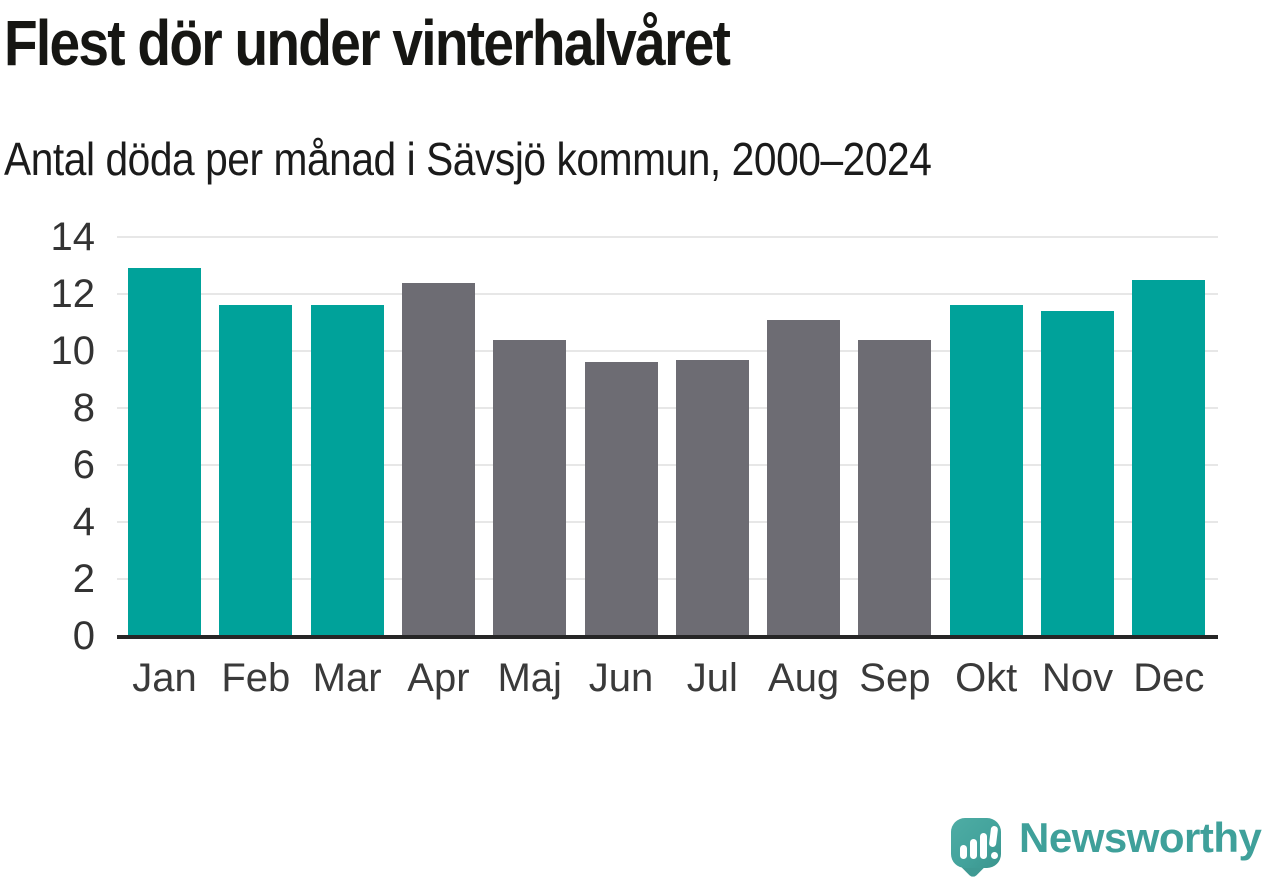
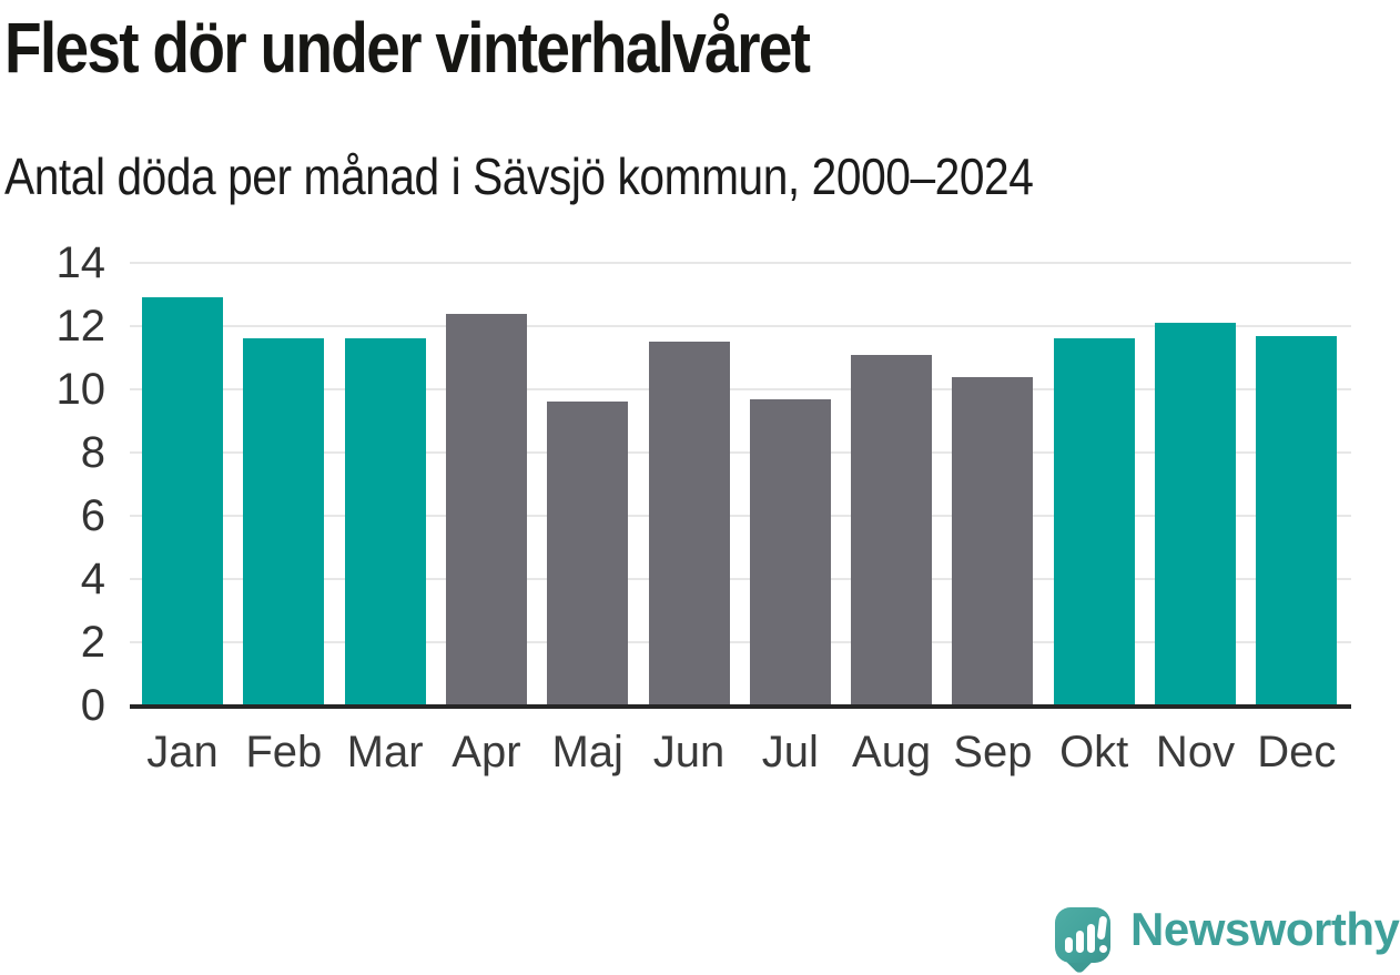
Maj: 10.4 -> 9.6
Jun: 9.6 -> 11.5
Nov: 11.4 -> 12.1
Dec: 12.5 -> 11.7
